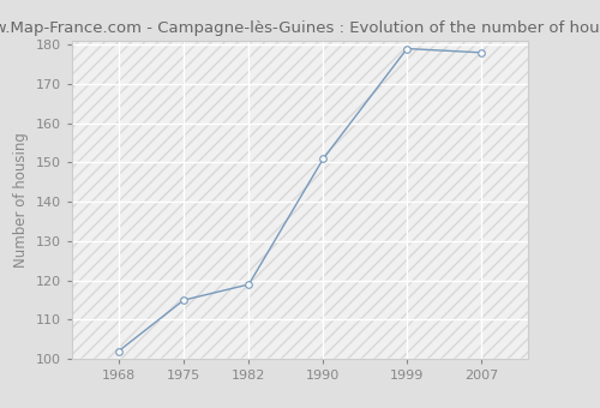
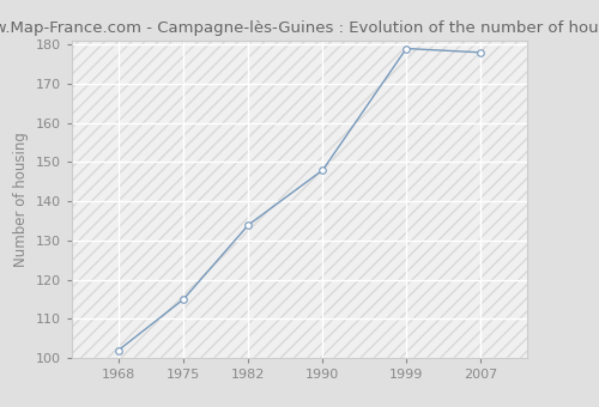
1982: 119 -> 134
1990: 151 -> 148
